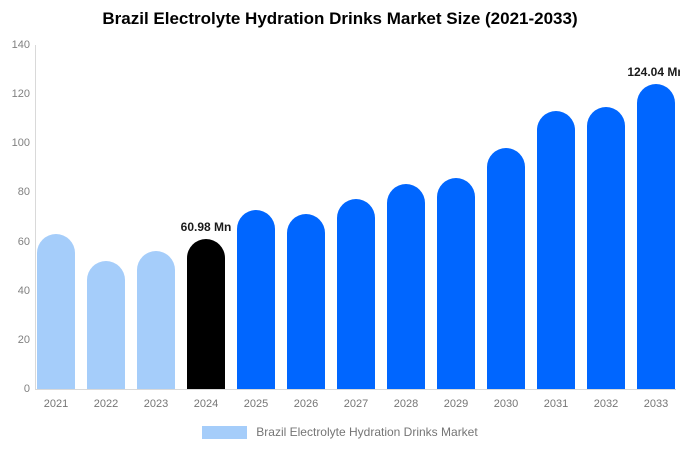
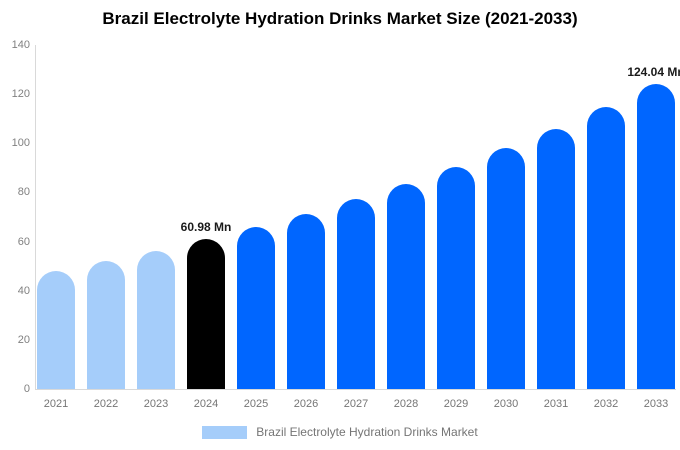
2021: 63 -> 48
2025: 73 -> 66
2029: 86 -> 90
2031: 113 -> 106
